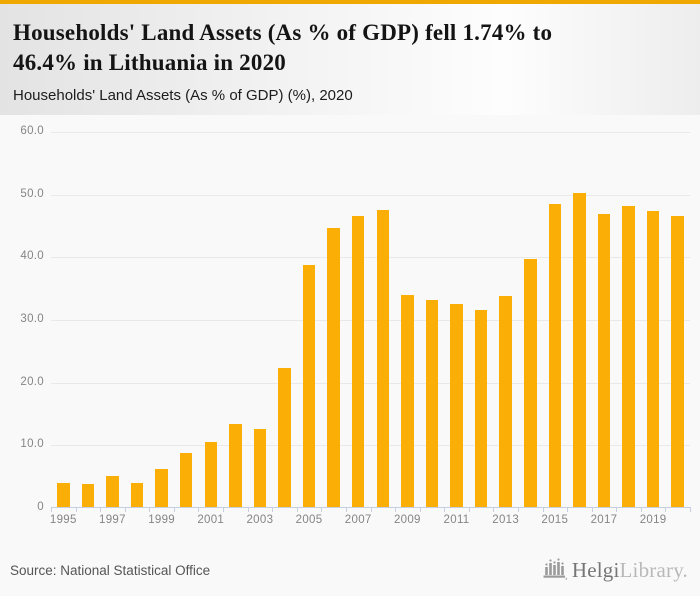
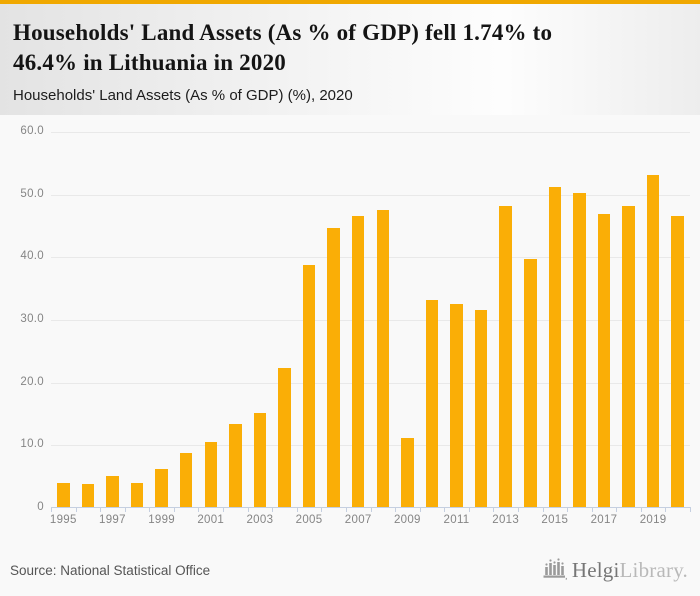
2003: 12 -> 15
2009: 34 -> 11
2013: 34 -> 48
2015: 48 -> 51
2019: 47 -> 53
